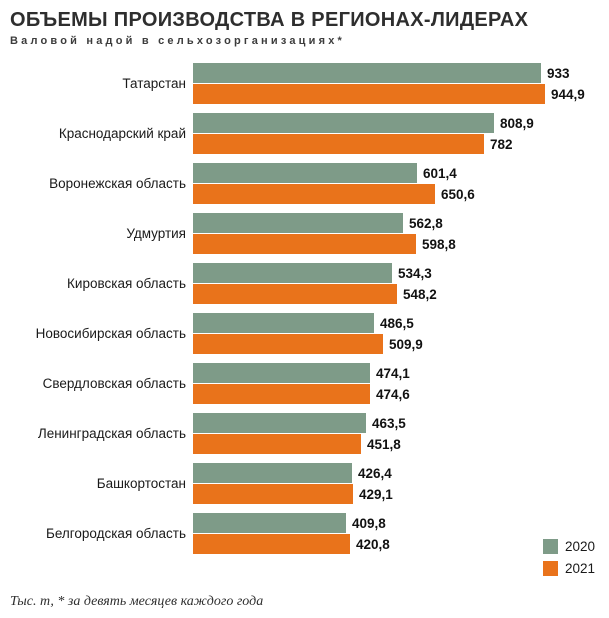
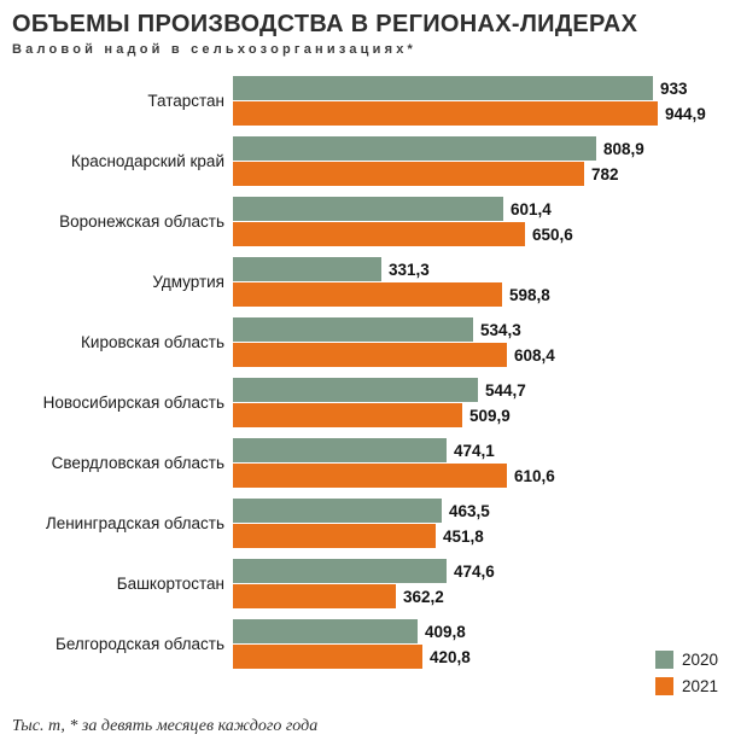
2020/Удмуртия: 562,8 -> 331,3
2021/Кировская область: 548,2 -> 608,4
2020/Новосибирская область: 486,5 -> 544,7
2021/Свердловская область: 474,6 -> 610,6
2020/Башкортостан: 426,4 -> 474,6
2021/Башкортостан: 429,1 -> 362,2
